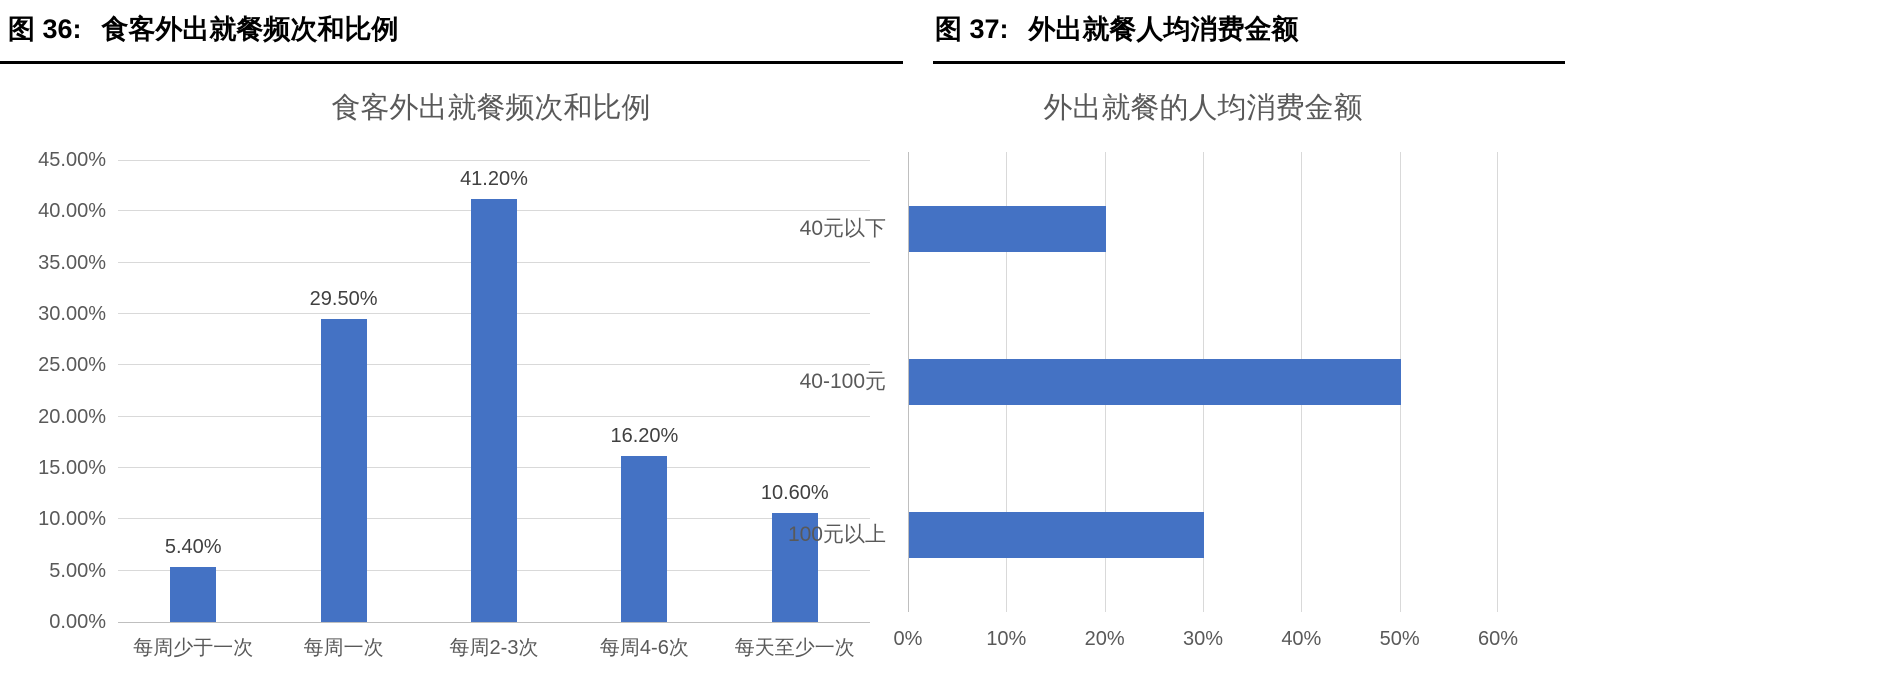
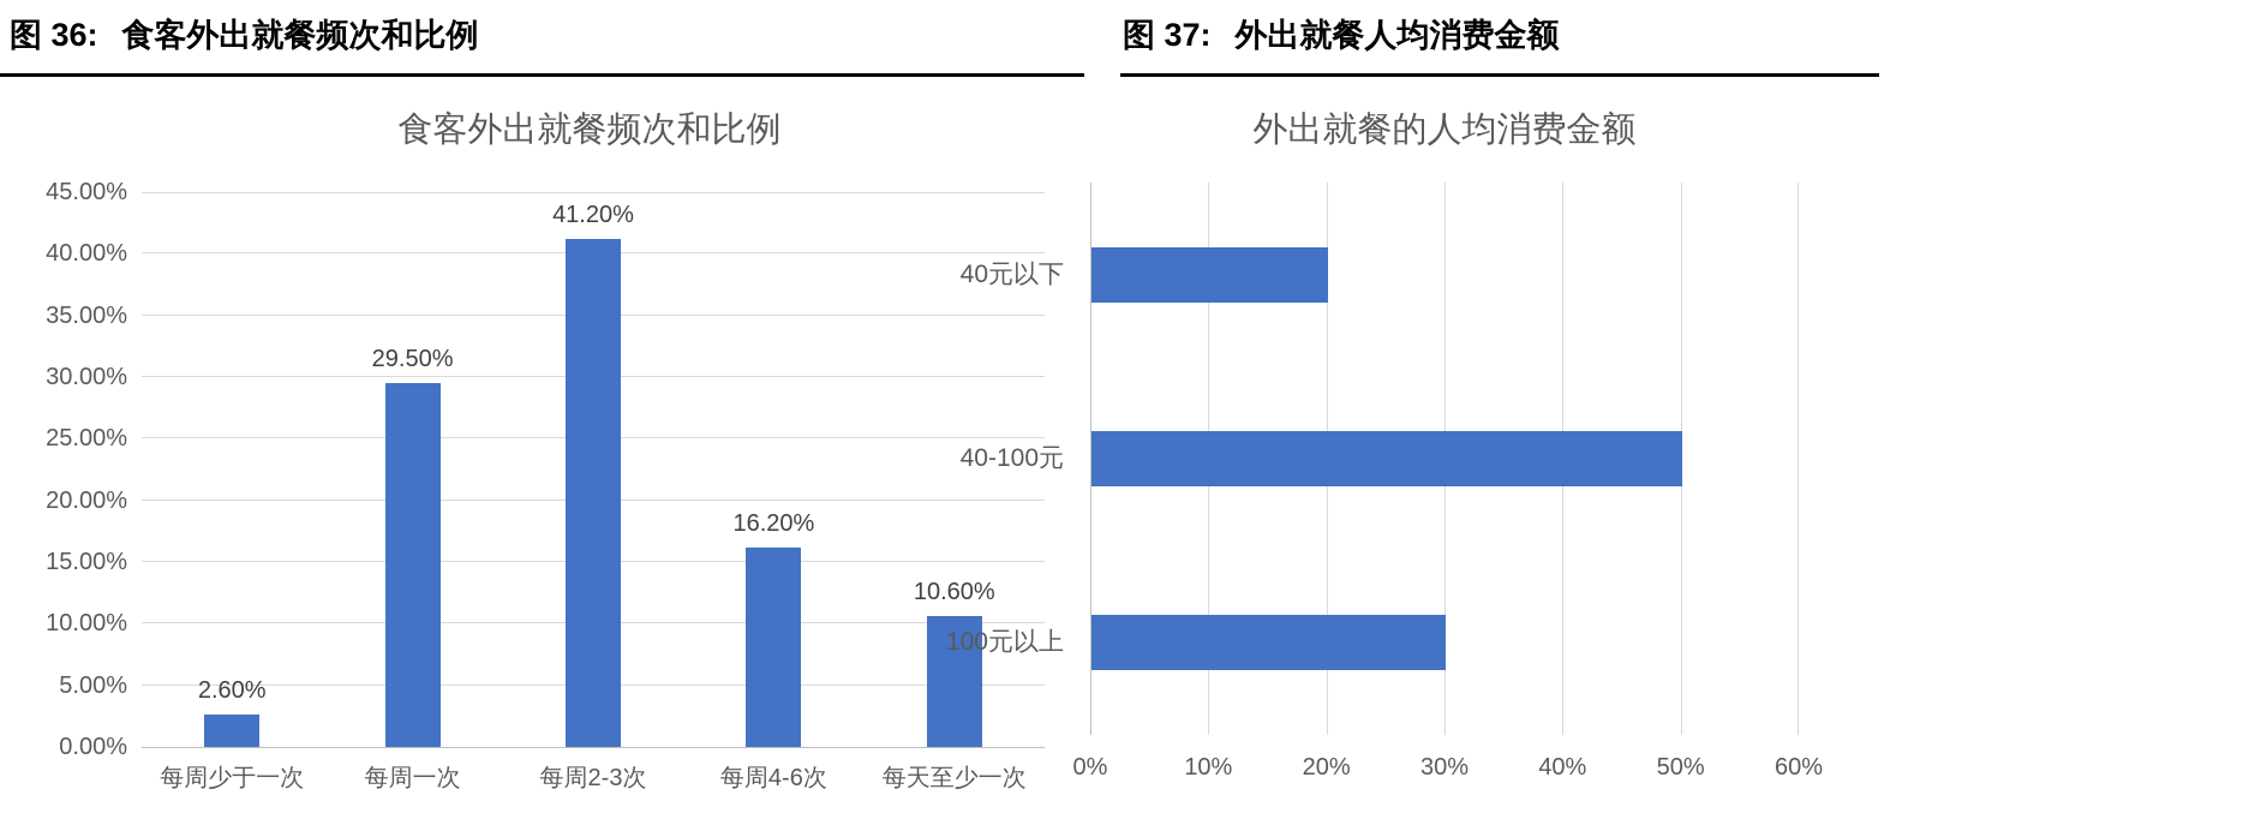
食客外出就餐频次和比例/每周少于一次: 5.40% -> 2.60%
